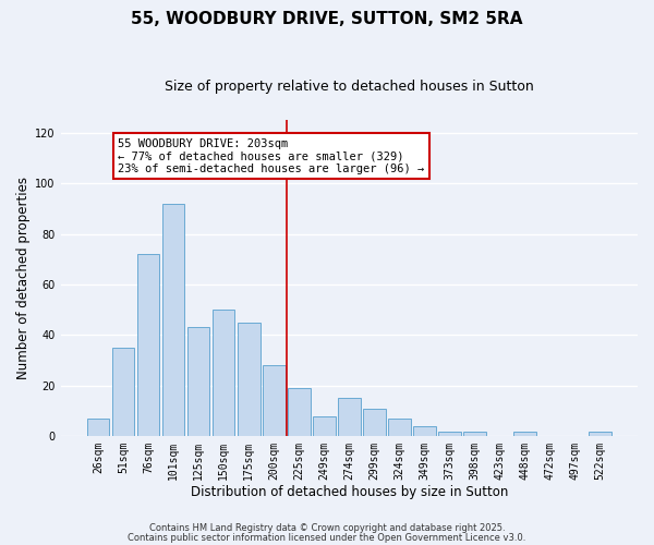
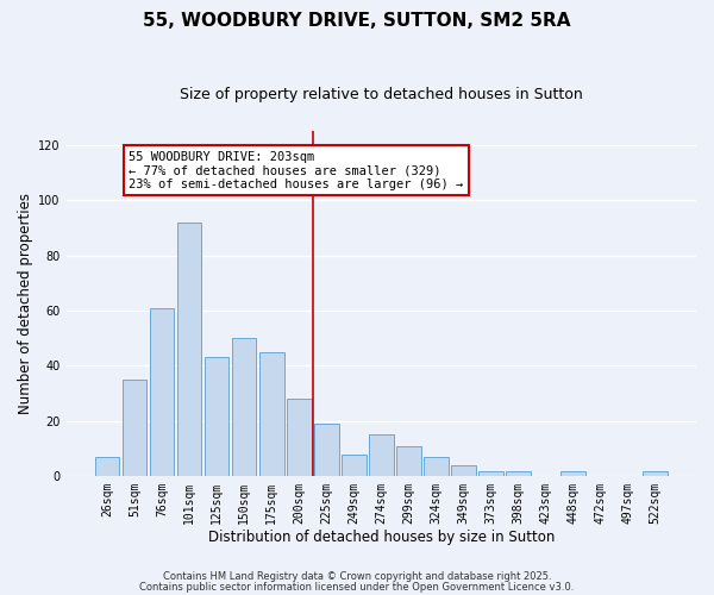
76sqm: 72 -> 61
